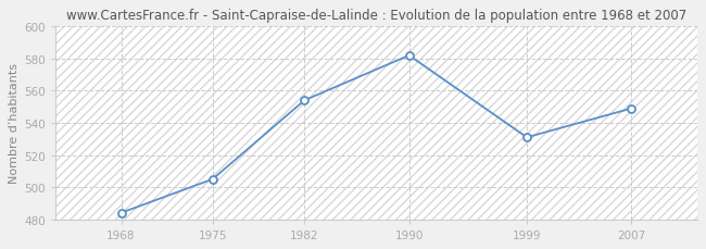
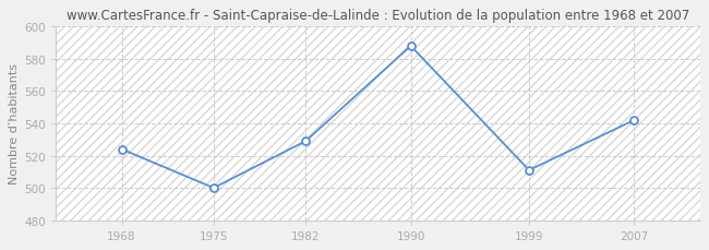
1968: 484 -> 524
1975: 505 -> 500
1982: 554 -> 529
1990: 582 -> 588
1999: 531 -> 511
2007: 549 -> 542
